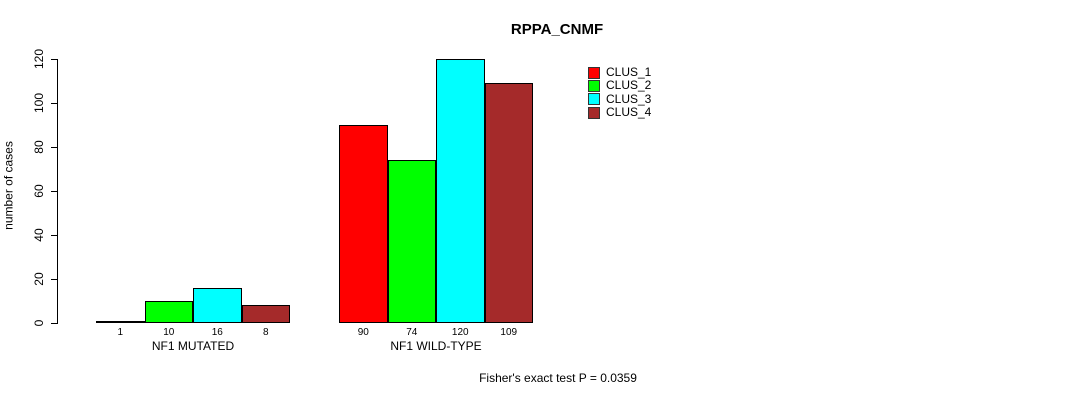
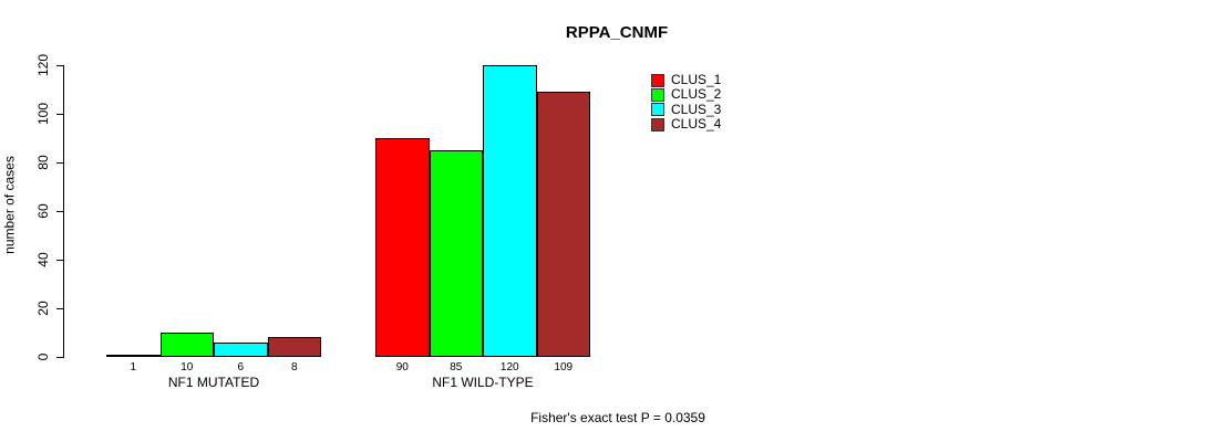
CLUS_3/NF1 MUTATED: 16 -> 6
CLUS_2/NF1 WILD-TYPE: 74 -> 85
